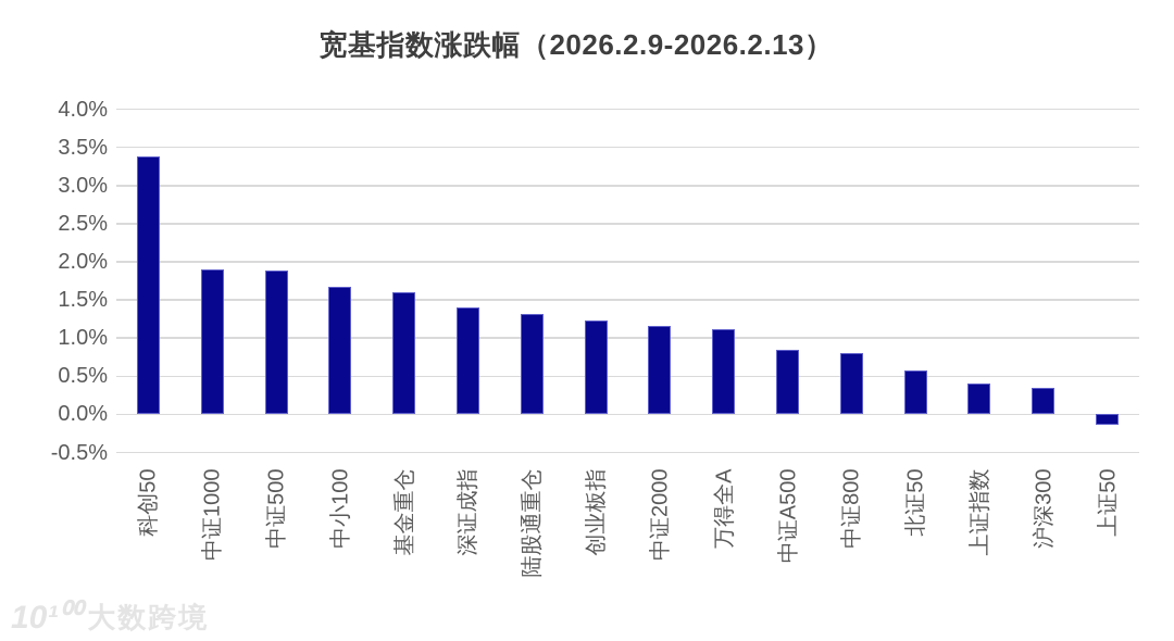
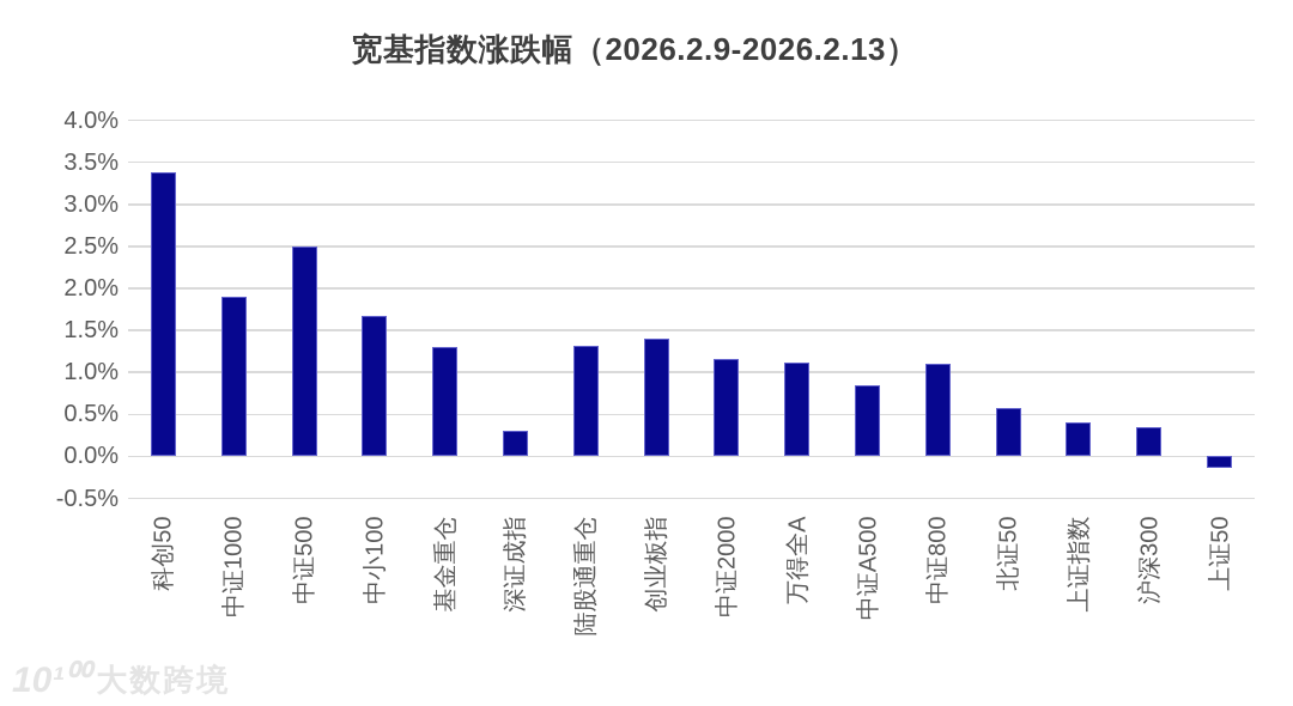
中证500: 1.9% -> 2.5%
基金重仓: 1.6% -> 1.3%
深证成指: 1.4% -> 0.3%
创业板指: 1.2% -> 1.4%
中证800: 0.8% -> 1.1%
